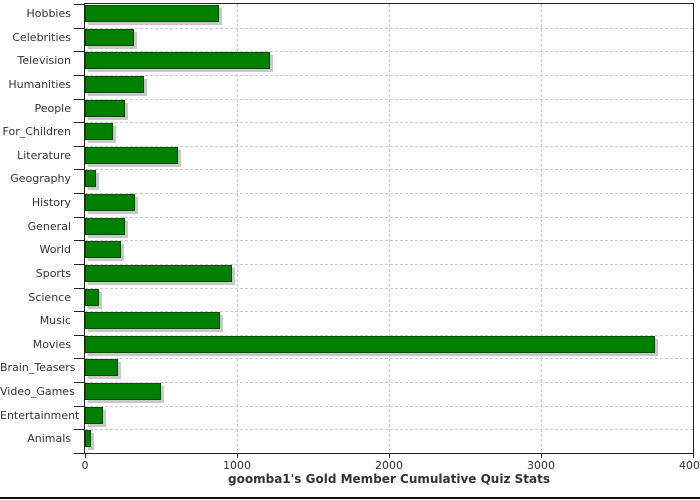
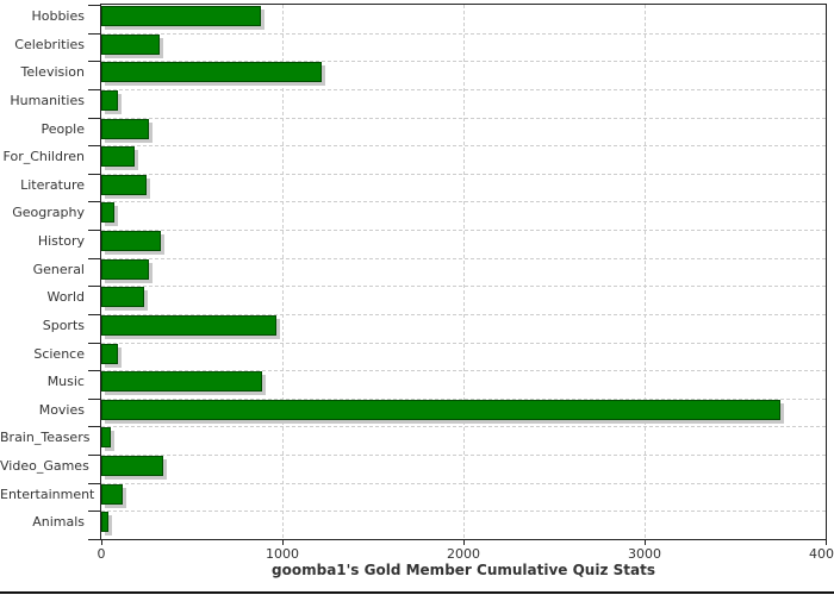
Humanities: 390 -> 90
Literature: 610 -> 250
Brain_Teasers: 220 -> 50
Video_Games: 500 -> 340
